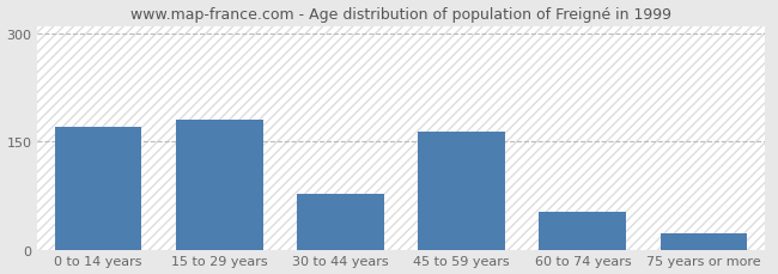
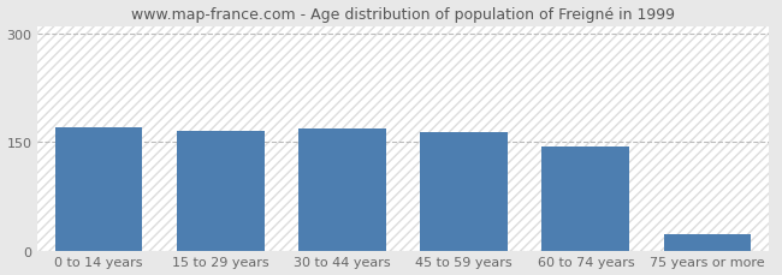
15 to 29 years: 180 -> 165
30 to 44 years: 78 -> 168
60 to 74 years: 52 -> 144
